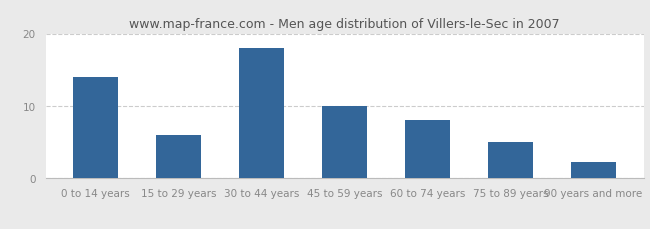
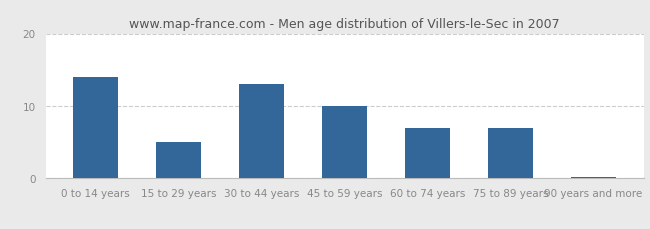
15 to 29 years: 6.0 -> 5.0
30 to 44 years: 18.0 -> 13.0
60 to 74 years: 8.0 -> 7.0
75 to 89 years: 5.0 -> 7.0
90 years and more: 2.2 -> 0.2
